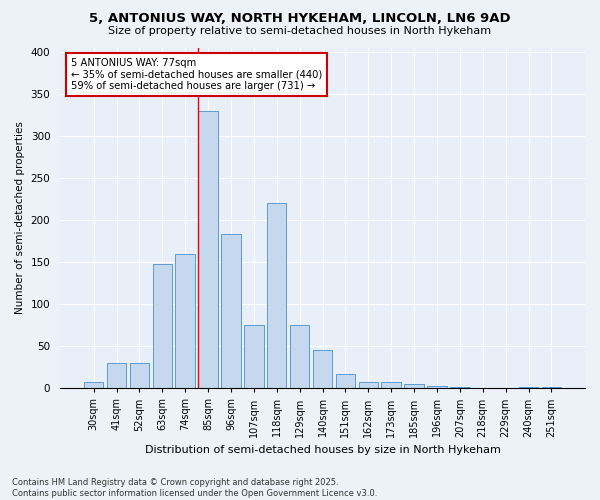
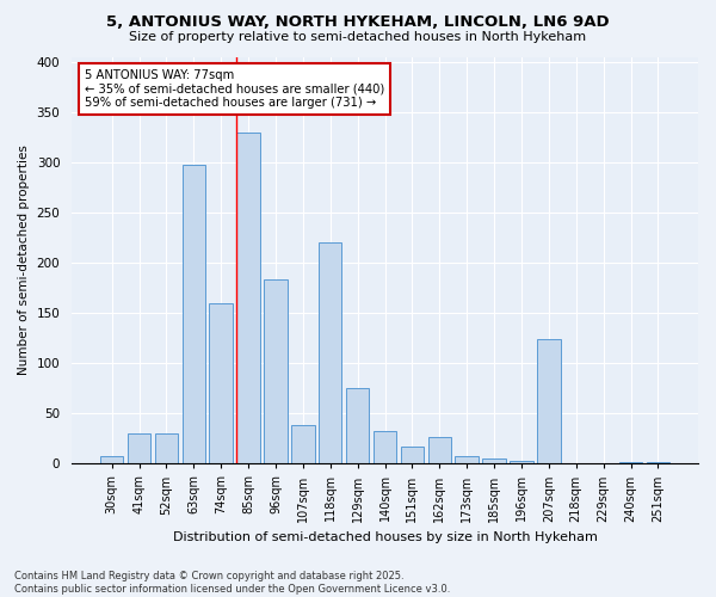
63sqm: 148 -> 298
107sqm: 75 -> 38
140sqm: 45 -> 32
162sqm: 8 -> 26
207sqm: 1 -> 124
